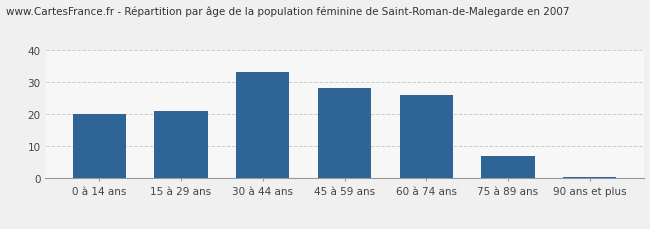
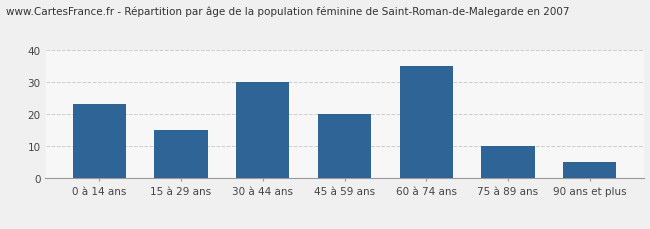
0 à 14 ans: 20.0 -> 23.0
15 à 29 ans: 21.0 -> 15.0
30 à 44 ans: 33.0 -> 30.0
45 à 59 ans: 28.0 -> 20.0
60 à 74 ans: 26.0 -> 35.0
75 à 89 ans: 7.0 -> 10.0
90 ans et plus: 0.5 -> 5.0
